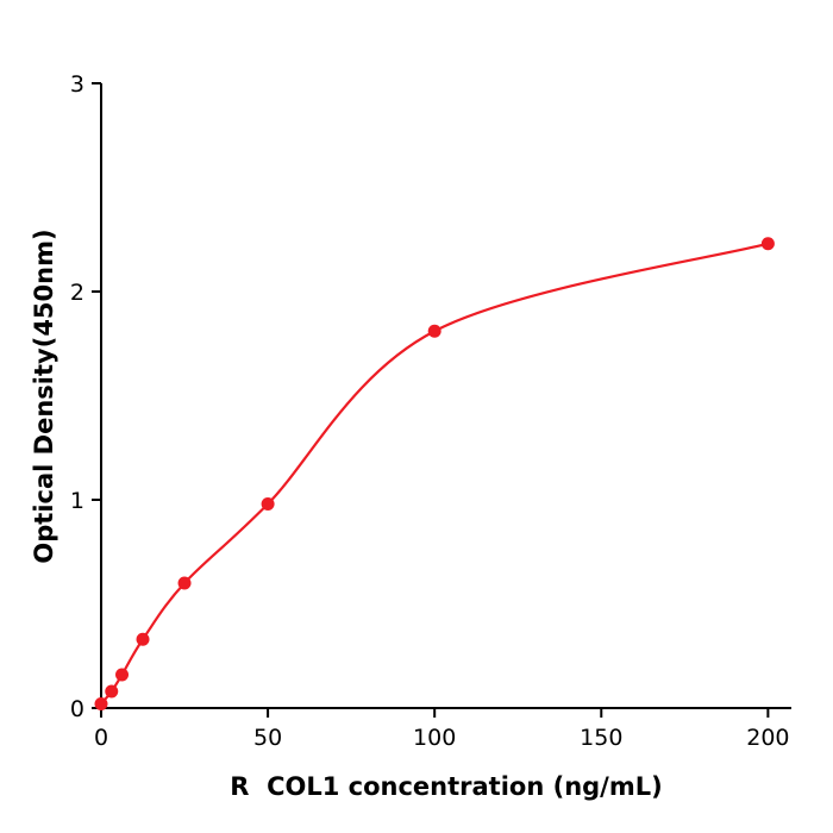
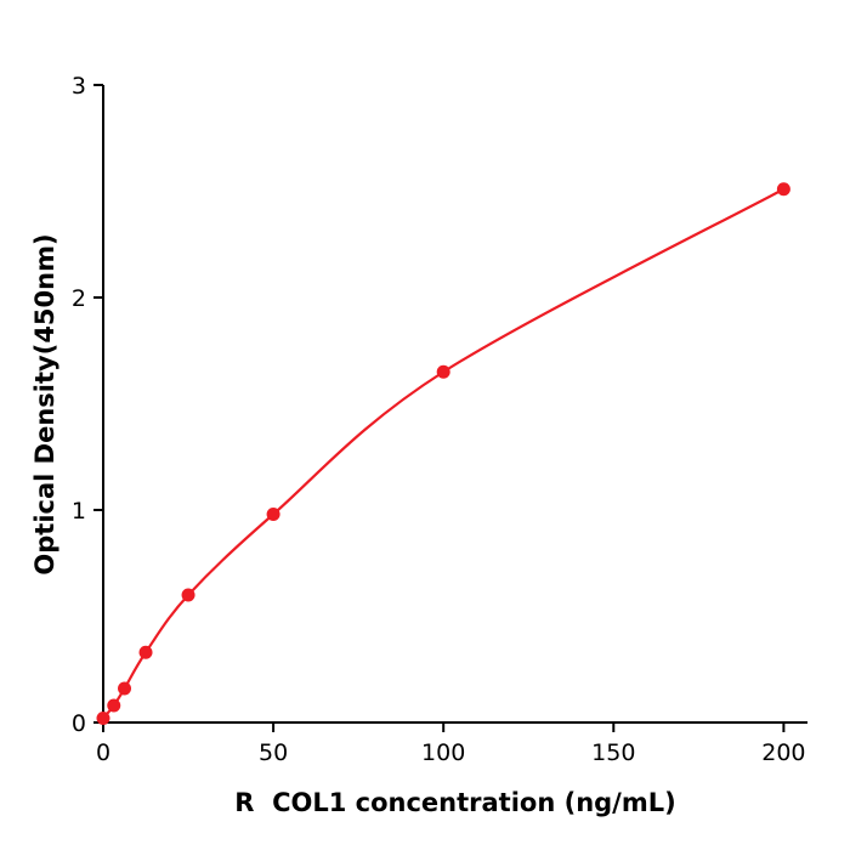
100: 1.81 -> 1.65
200: 2.23 -> 2.51
